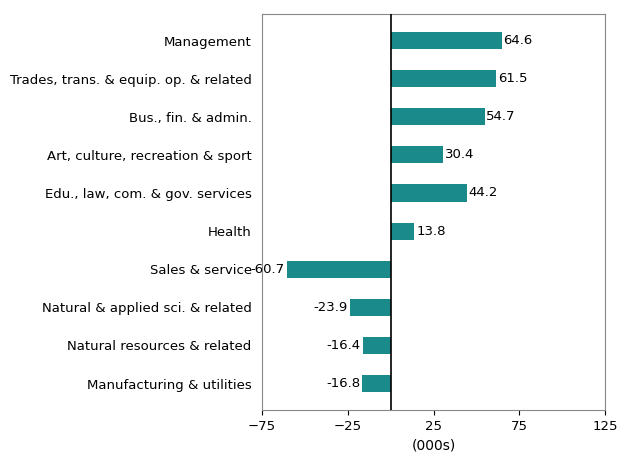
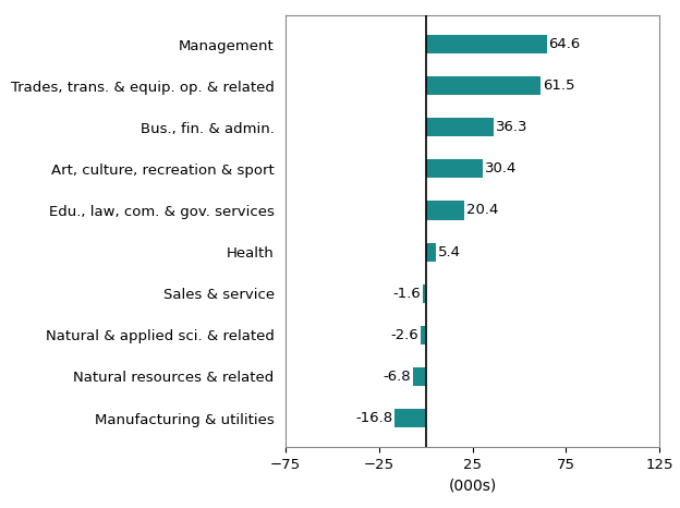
Bus., fin. & admin.: 54.7 -> 36.3
Edu., law, com. & gov. services: 44.2 -> 20.4
Health: 13.8 -> 5.4
Sales & service: -60.7 -> -1.6
Natural & applied sci. & related: -23.9 -> -2.6
Natural resources & related: -16.4 -> -6.8
